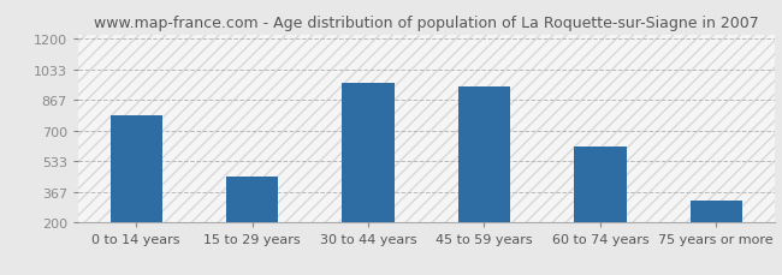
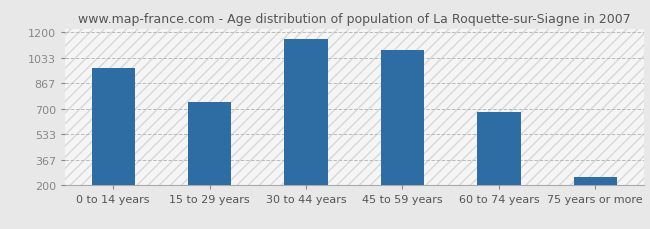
0 to 14 years: 780 -> 970
15 to 29 years: 450 -> 740
30 to 44 years: 960 -> 1150
45 to 59 years: 940 -> 1080
60 to 74 years: 610 -> 680
75 years or more: 320 -> 260
